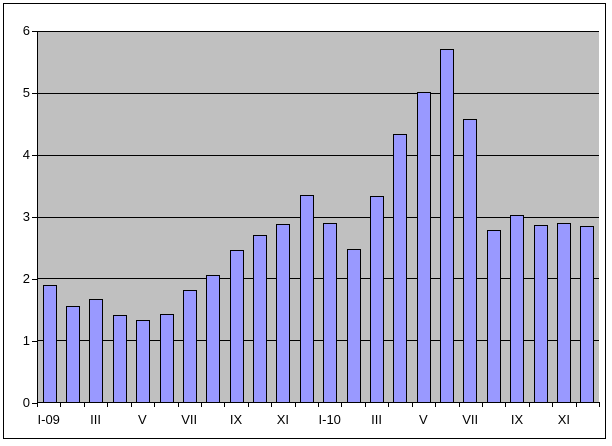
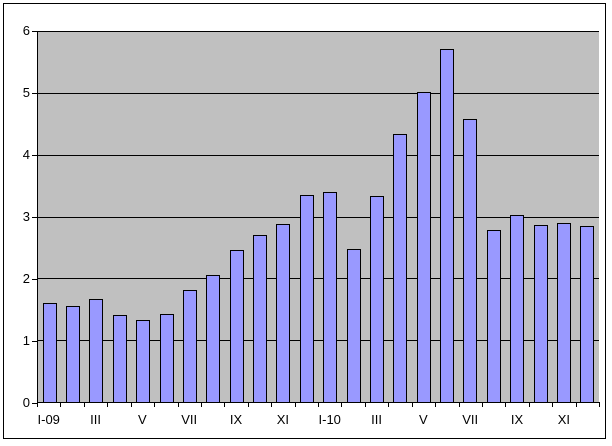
I-09: 1.9 -> 1.6
I-10: 2.9 -> 3.4
